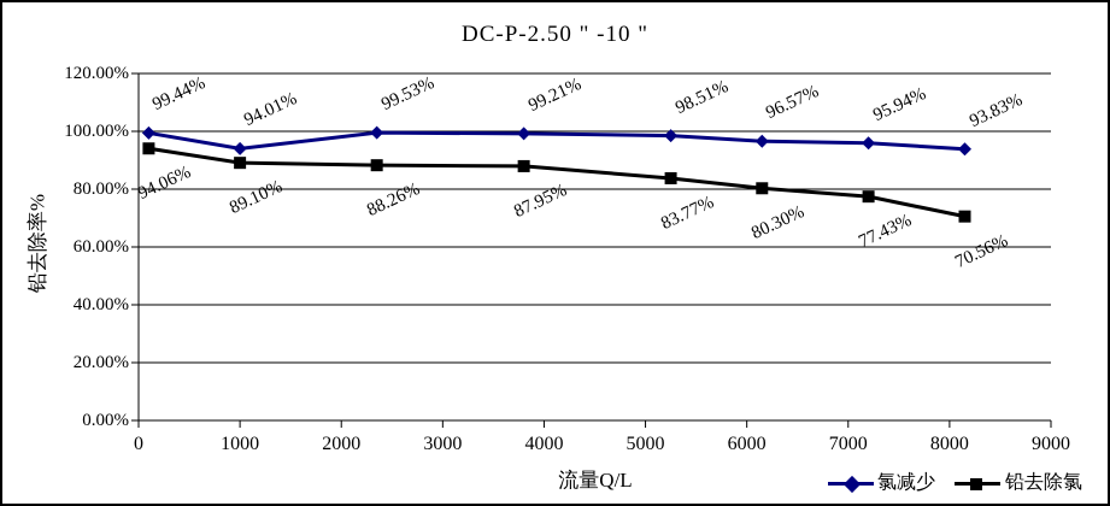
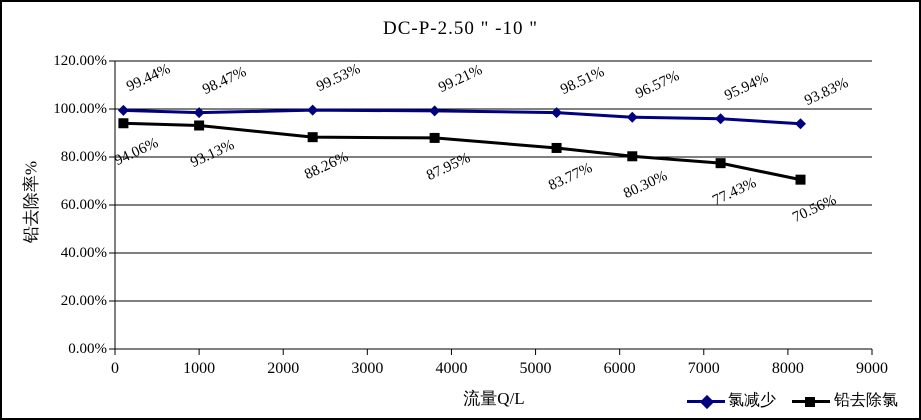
氯减少/1000: 94.01% -> 98.47%
铅去除氯/1000: 89.10% -> 93.13%
